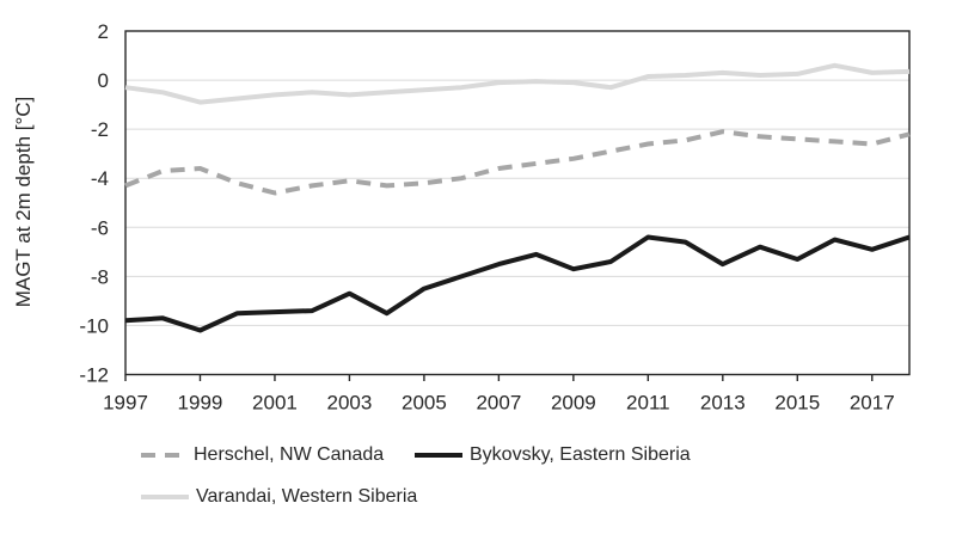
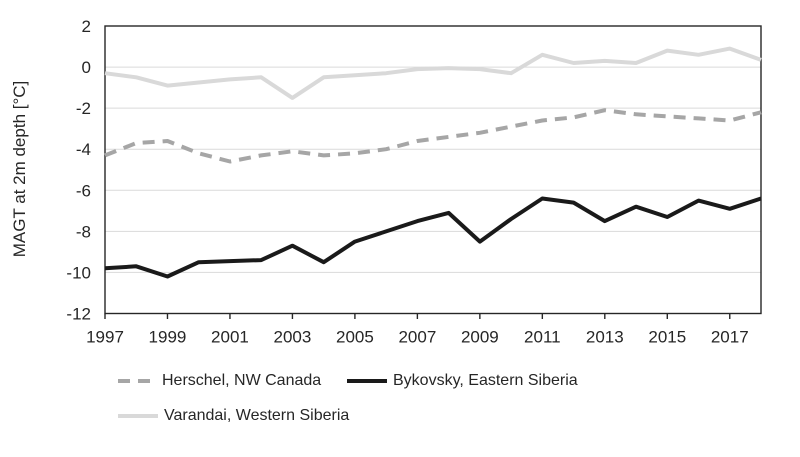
Varandai, Western Siberia/2003: -0.6 -> -1.5
Bykovsky, Eastern Siberia/2009: -7.7 -> -8.5
Varandai, Western Siberia/2011: 0.1 -> 0.6
Varandai, Western Siberia/2015: 0.2 -> 0.8
Varandai, Western Siberia/2017: 0.3 -> 0.9
